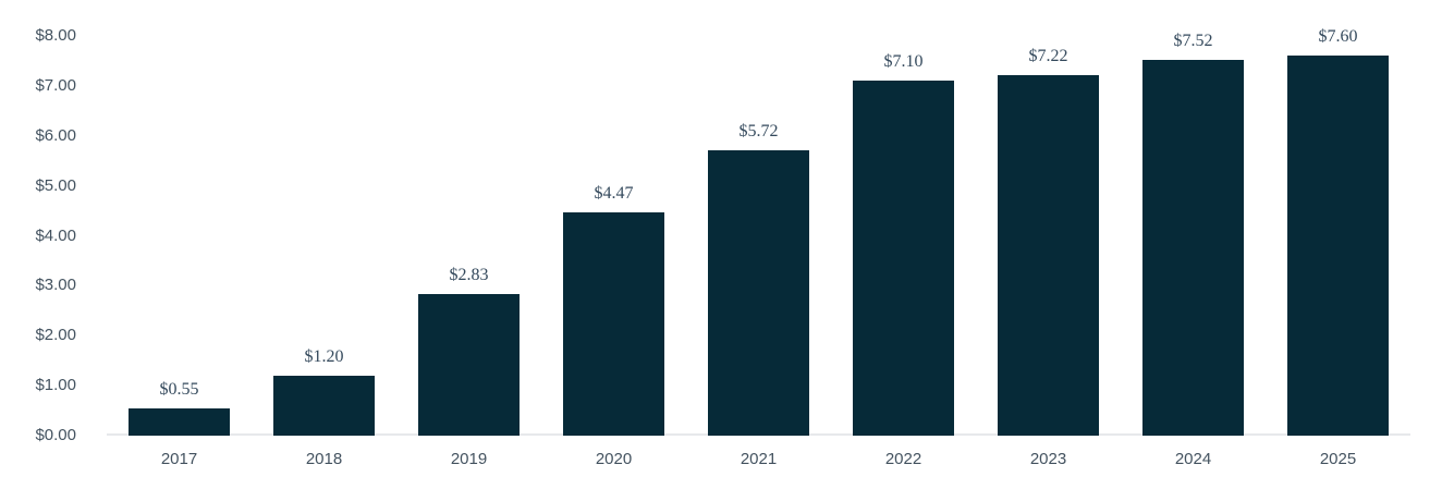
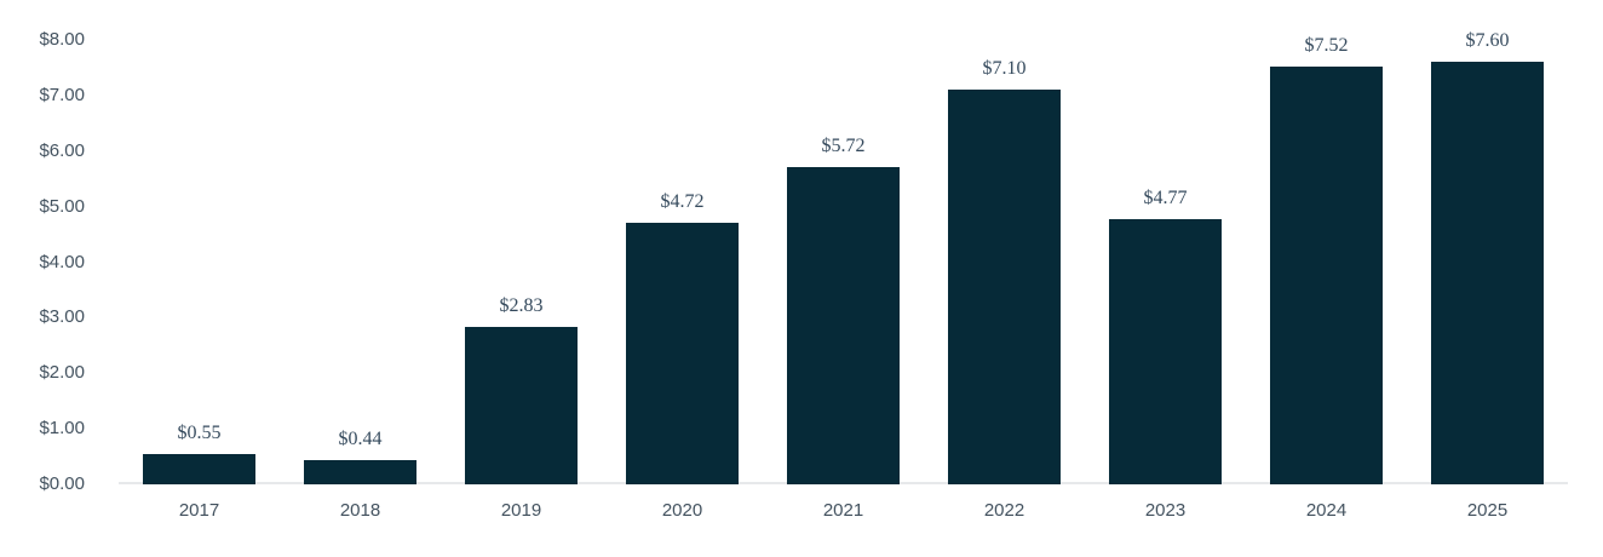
2018: $1.20 -> $0.44
2020: $4.47 -> $4.72
2023: $7.22 -> $4.77
